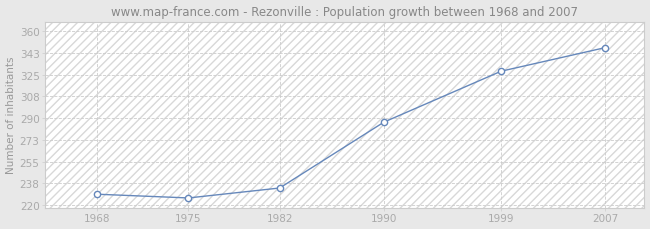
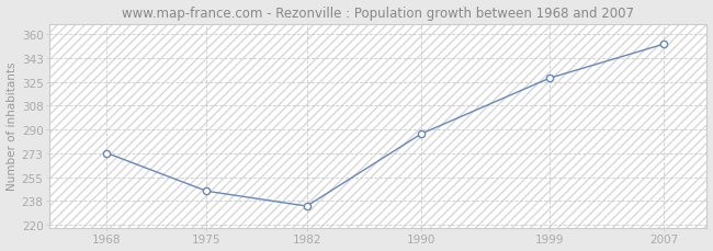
1968: 229 -> 273
1975: 226 -> 245
2007: 347 -> 353
